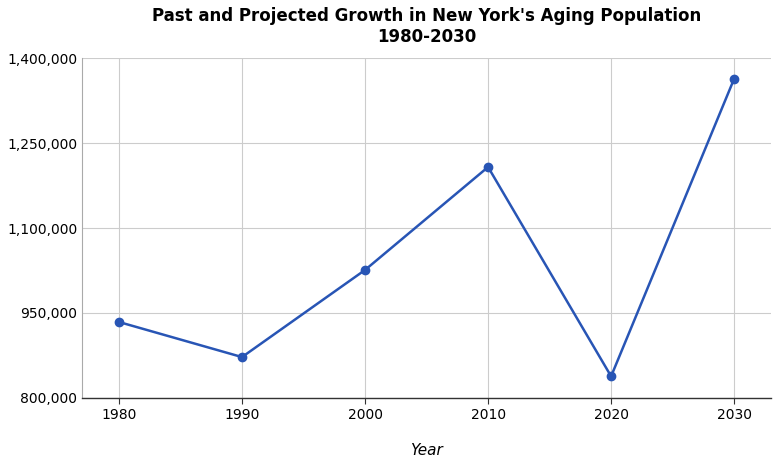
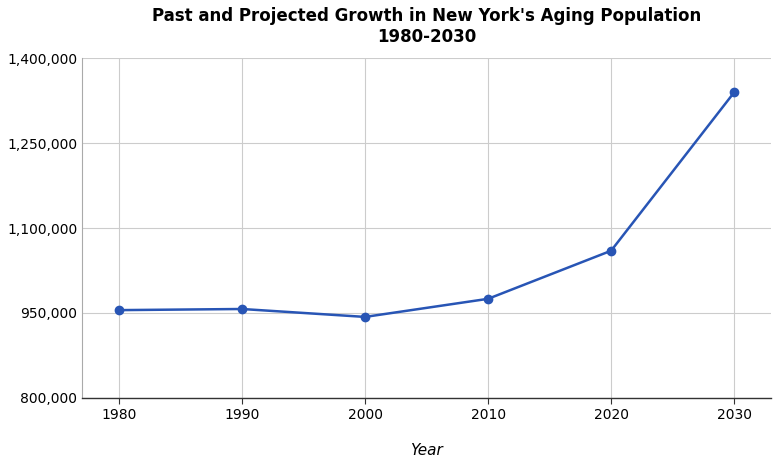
1980: 934,000 -> 955,000
1990: 872,000 -> 957,000
2000: 1,026,000 -> 943,000
2010: 1,208,000 -> 975,000
2020: 838,000 -> 1,060,000
2030: 1,364,000 -> 1,340,000
